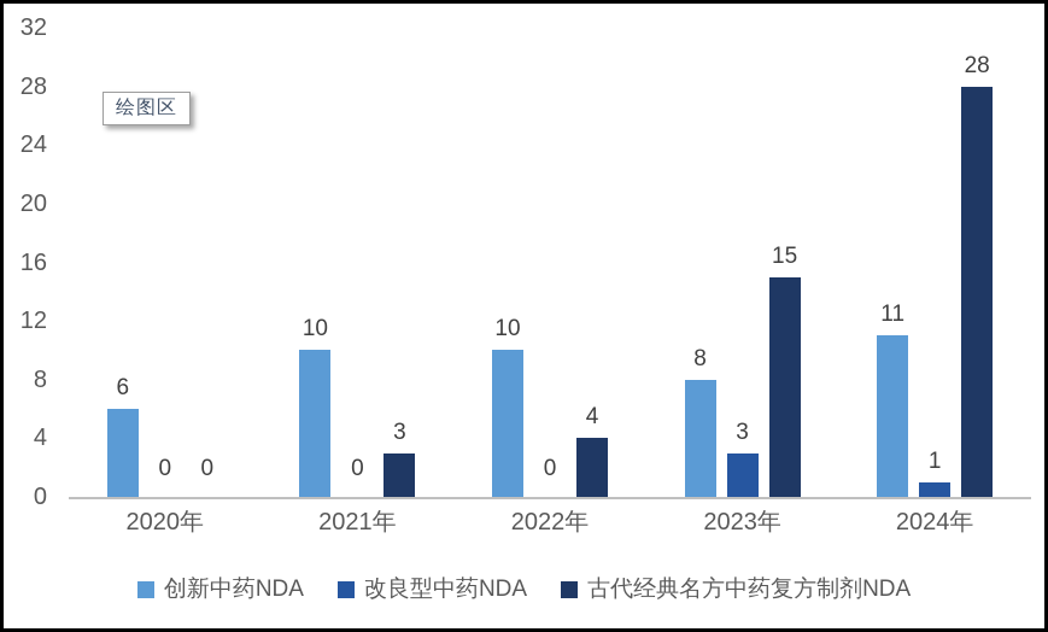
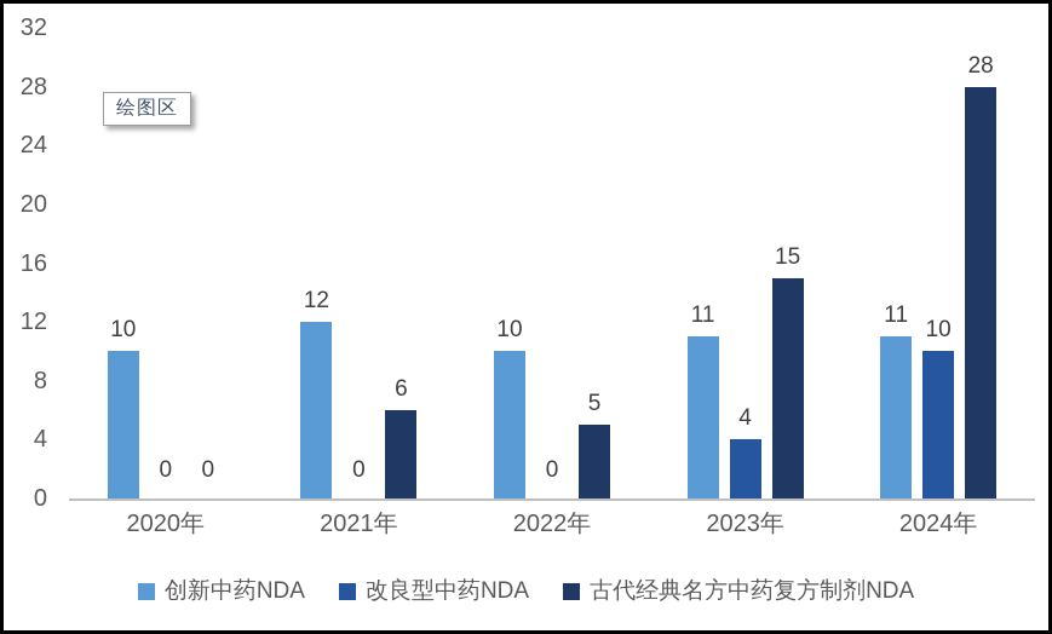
创新中药NDA/2020年: 6 -> 10
创新中药NDA/2021年: 10 -> 12
古代经典名方中药复方制剂NDA/2021年: 3 -> 6
古代经典名方中药复方制剂NDA/2022年: 4 -> 5
创新中药NDA/2023年: 8 -> 11
改良型中药NDA/2023年: 3 -> 4
改良型中药NDA/2024年: 1 -> 10
